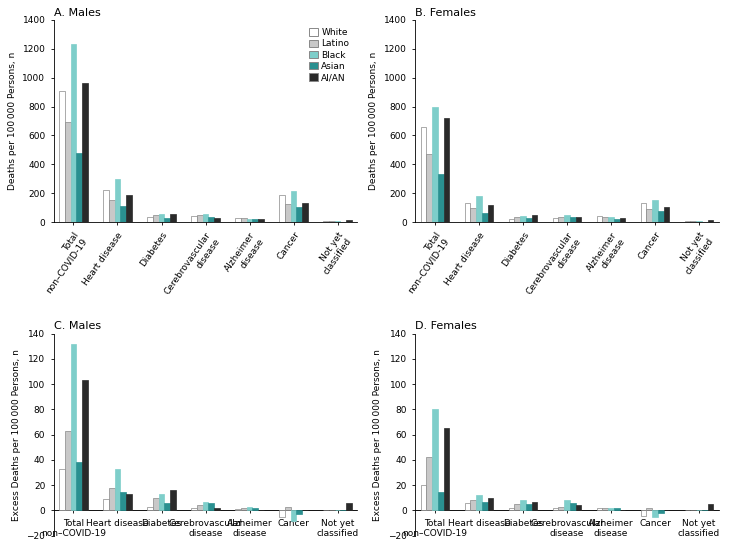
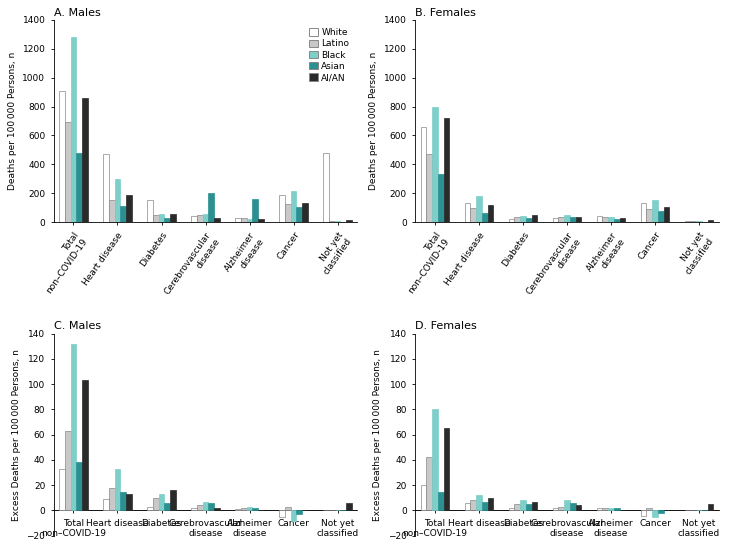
A. Males/Black/Total non–COVID-19: 1230 -> 1280
A. Males/AI/AN/Total non–COVID-19: 960 -> 860
A. Males/White/Heart disease: 220 -> 470
A. Males/White/Diabetes: 40 -> 150
A. Males/Asian/Cerebrovascular disease: 40 -> 200
A. Males/Asian/Alzheimer disease: 20 -> 160
A. Males/White/Not yet classified: 0 -> 480
